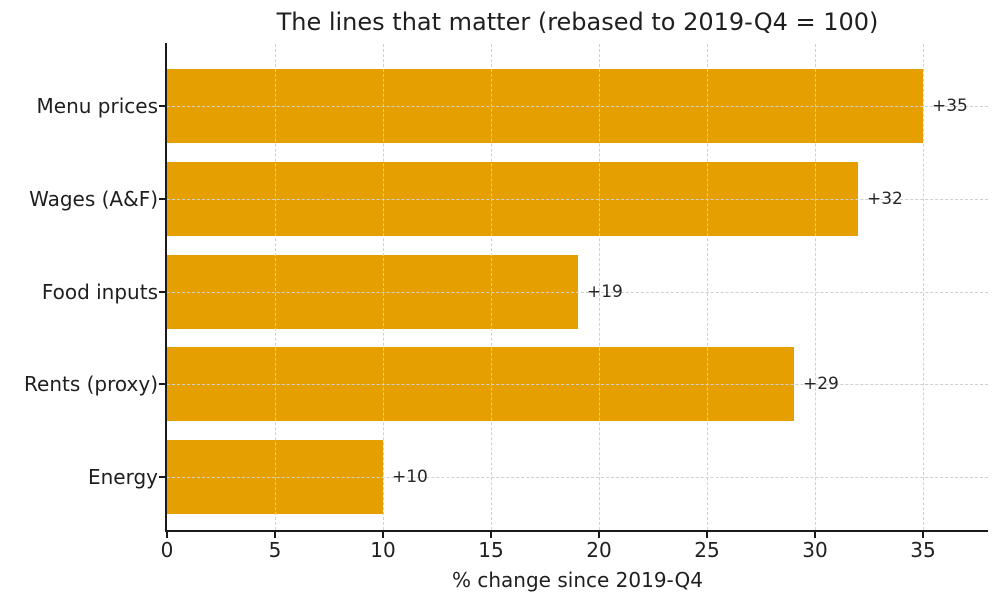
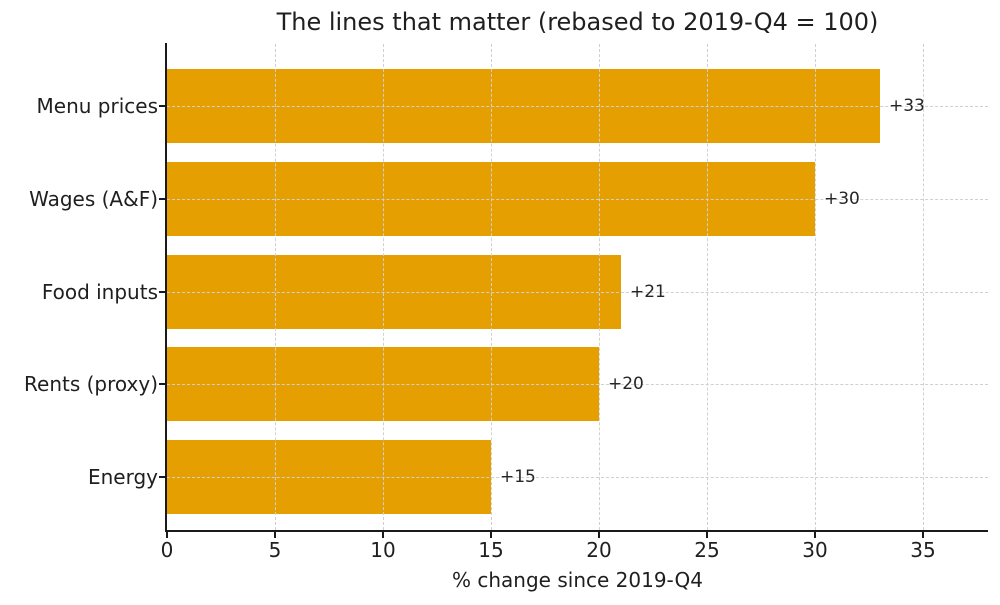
Menu prices: +35 -> +33
Wages (A&F): +32 -> +30
Food inputs: +19 -> +21
Rents (proxy): +29 -> +20
Energy: +10 -> +15
